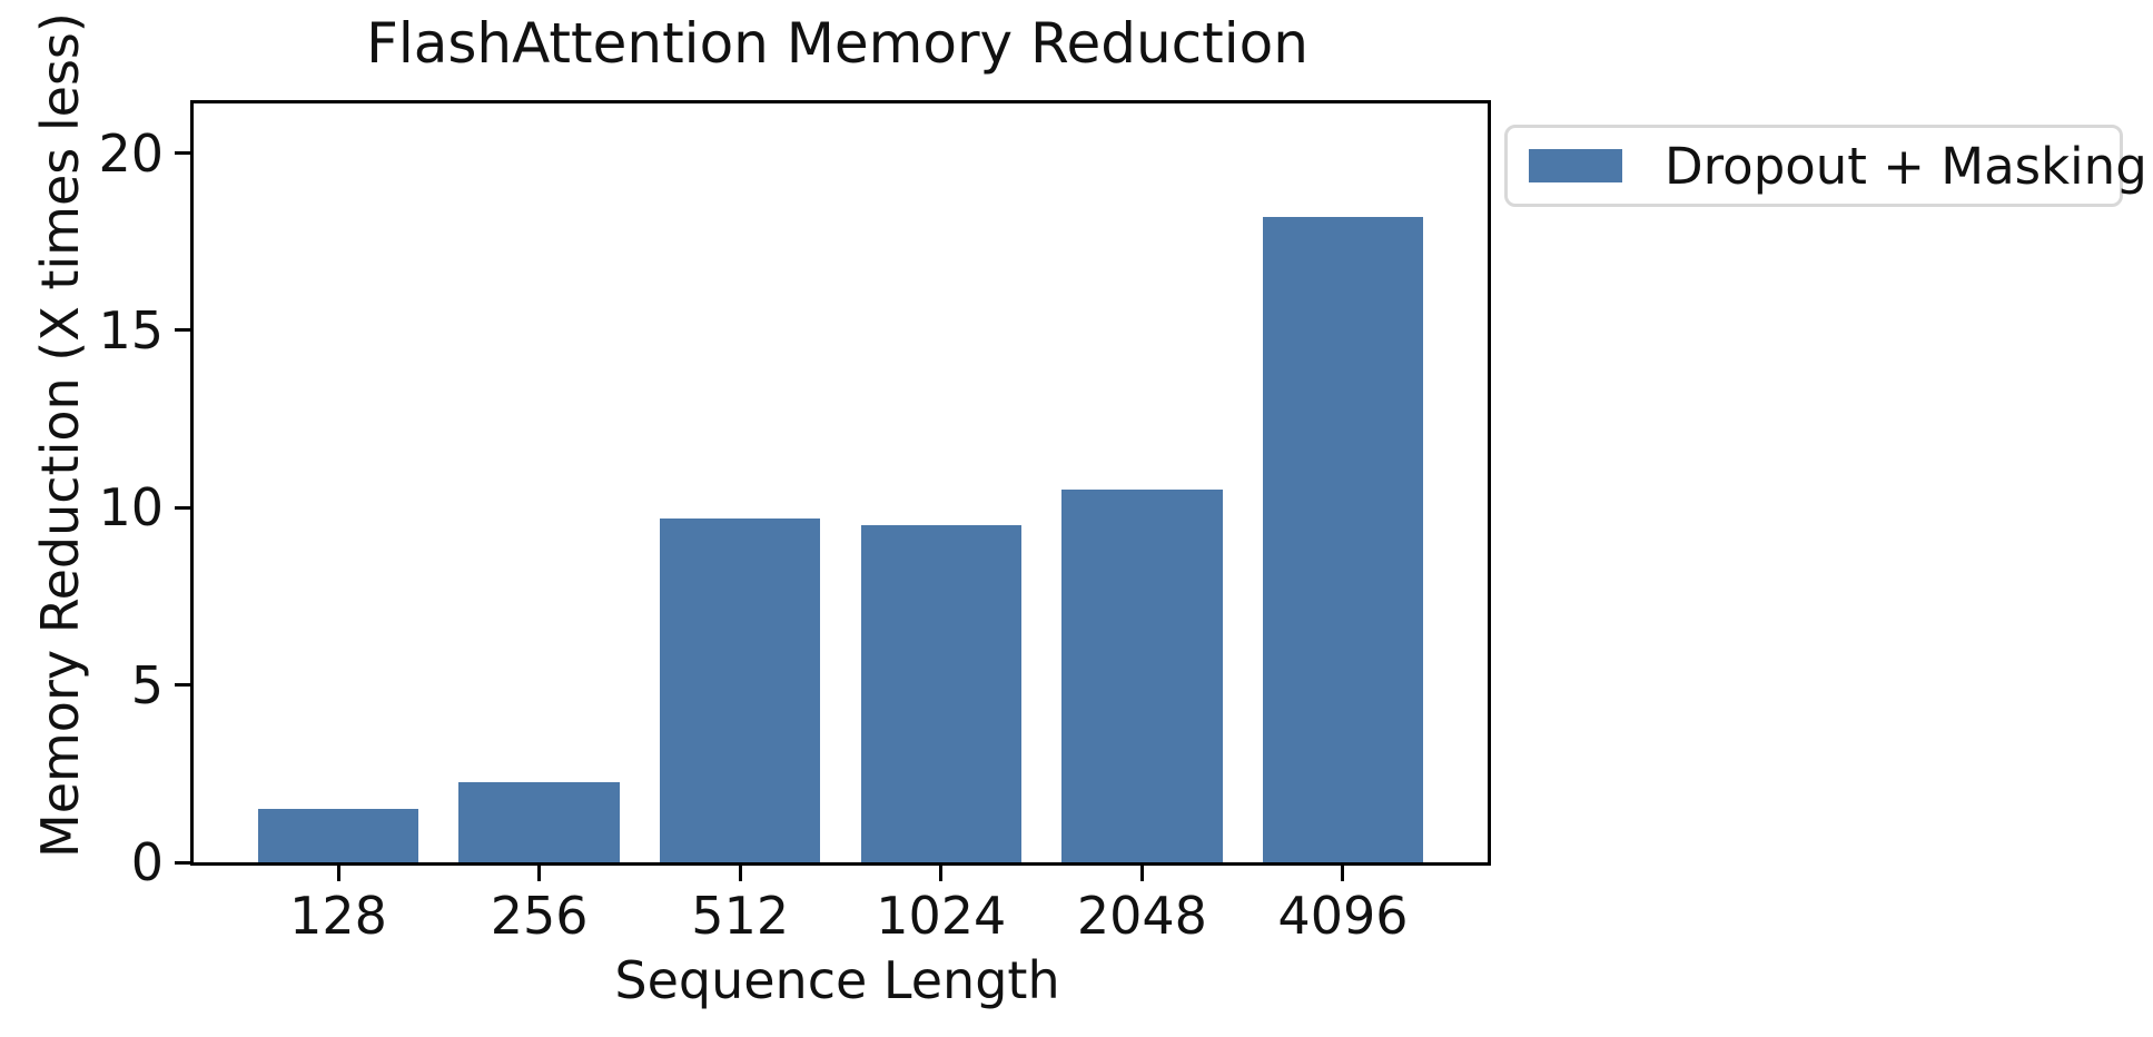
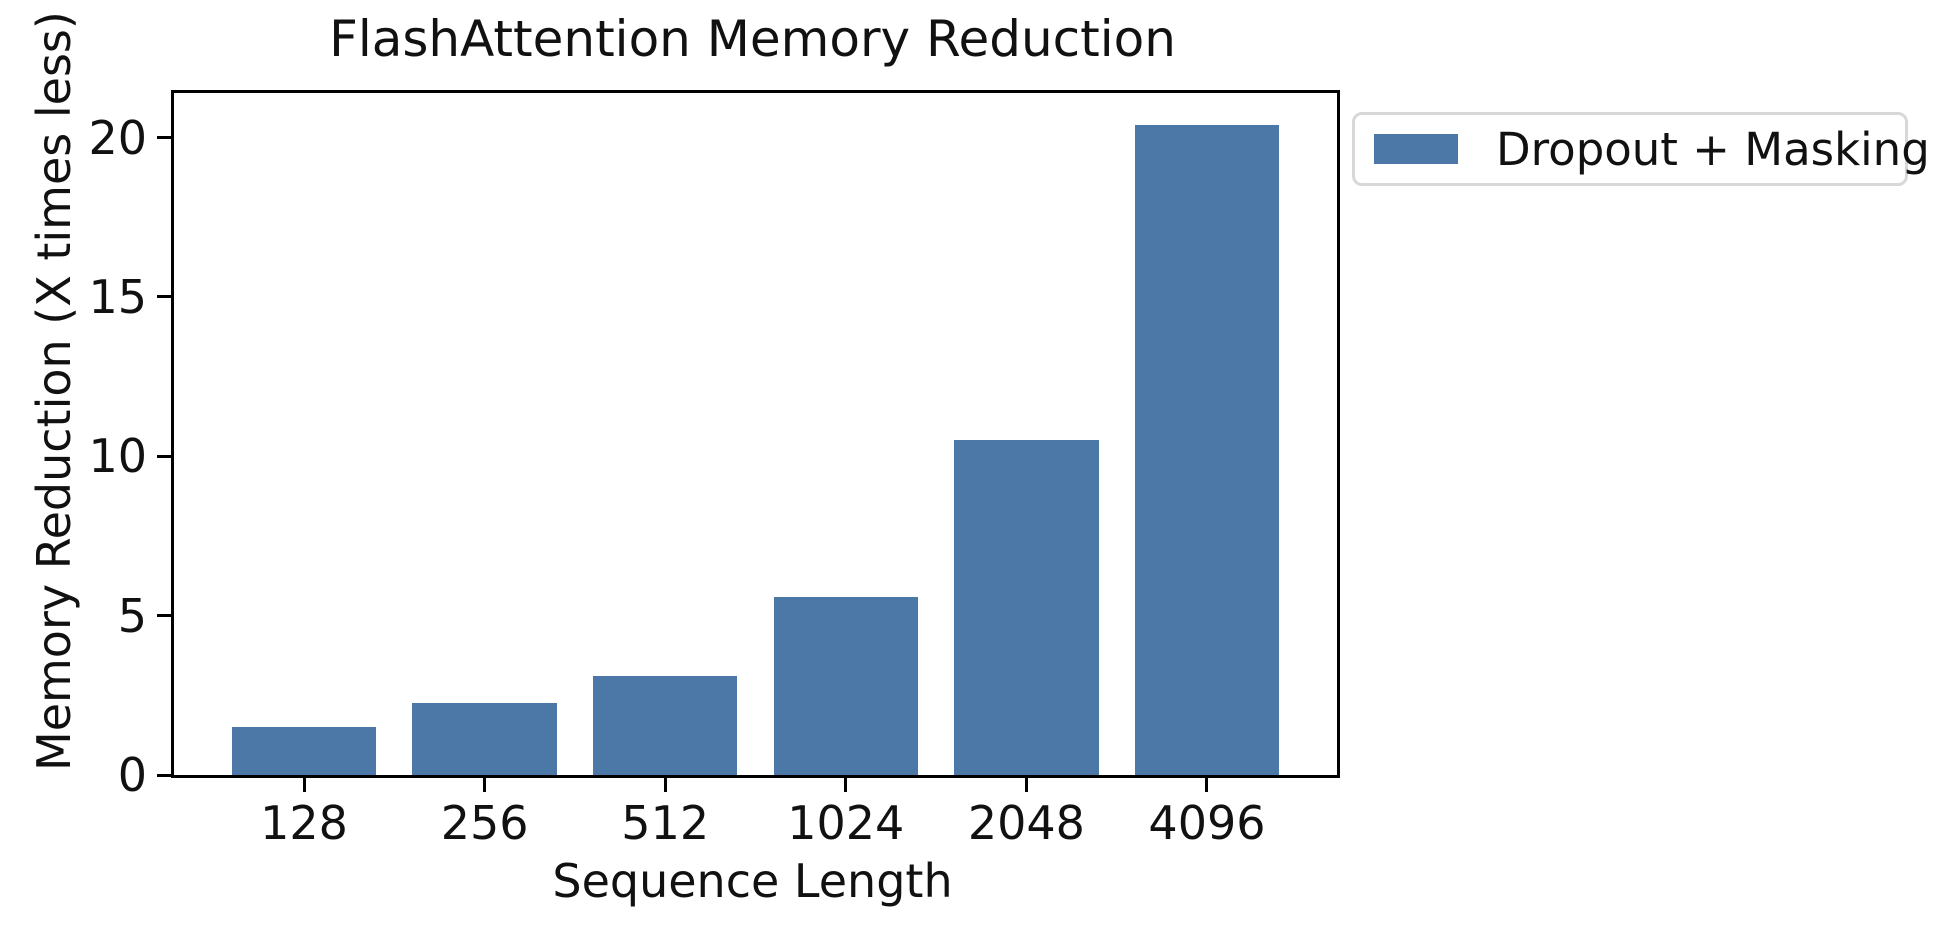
512: 9.7 -> 3.1
1024: 9.5 -> 5.6
4096: 18.2 -> 20.4
